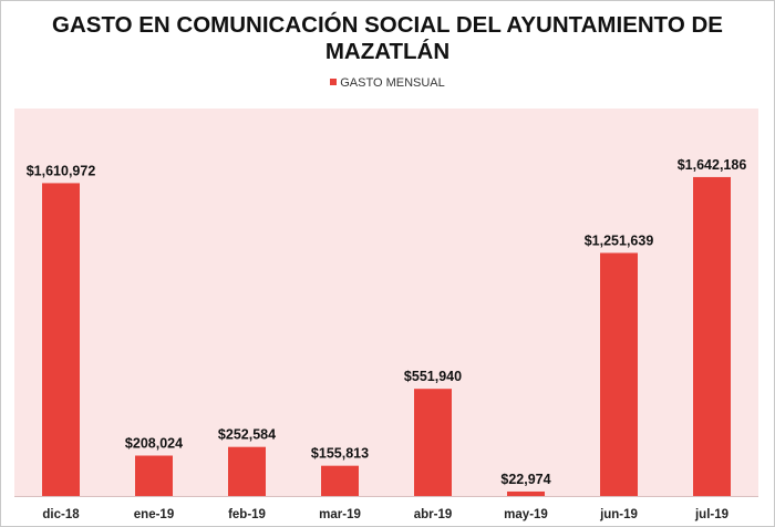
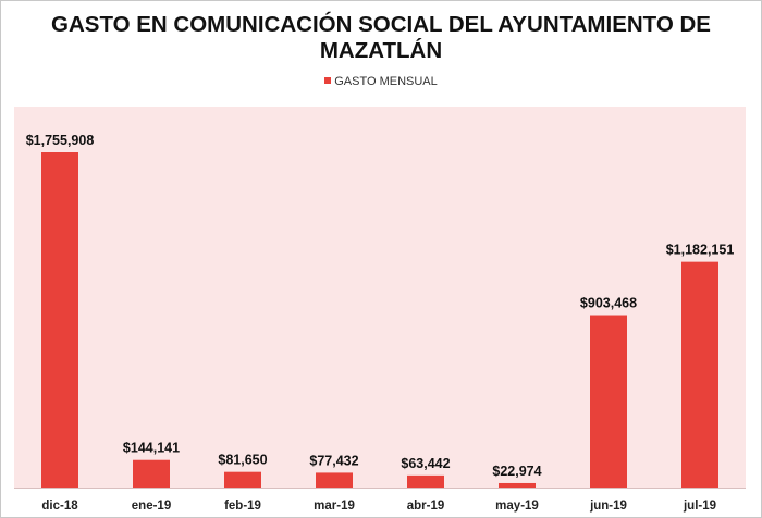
dic-18: $1,610,972 -> $1,755,908
ene-19: $208,024 -> $144,141
feb-19: $252,584 -> $81,650
mar-19: $155,813 -> $77,432
abr-19: $551,940 -> $63,442
jun-19: $1,251,639 -> $903,468
jul-19: $1,642,186 -> $1,182,151
